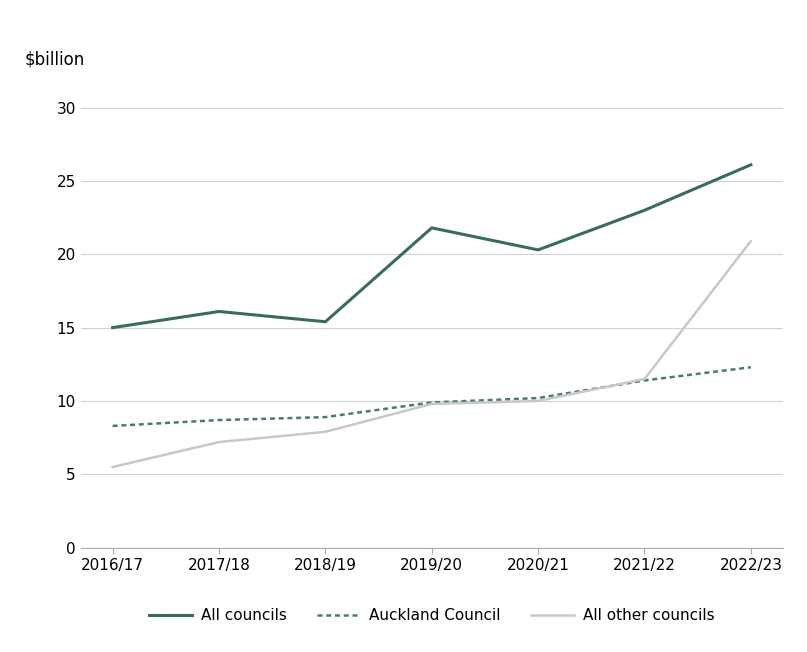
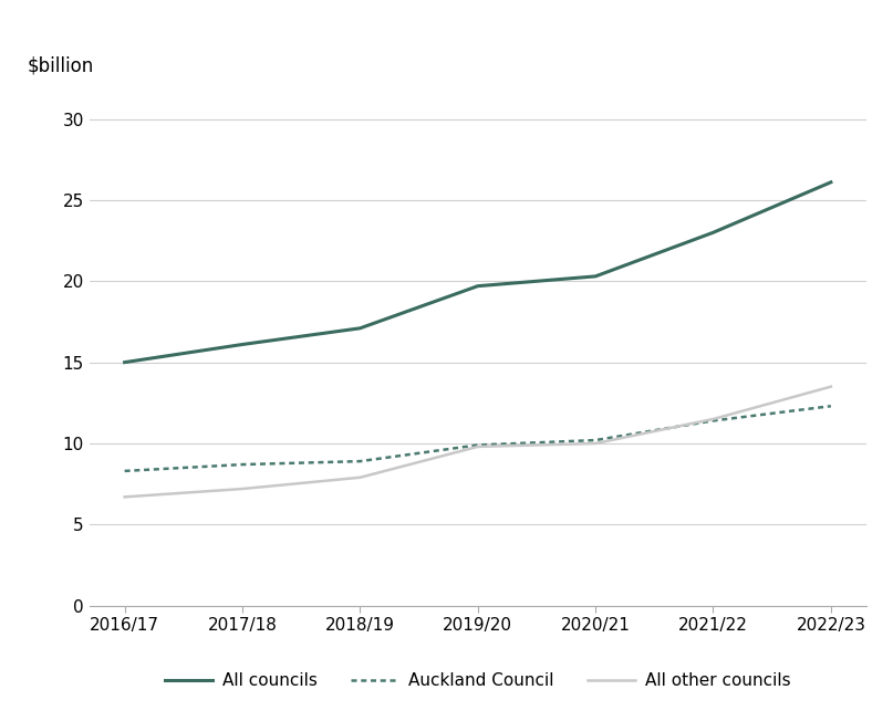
All other councils/2016/17: 5.5 -> 6.7
All councils/2018/19: 15.4 -> 17.1
All councils/2019/20: 21.8 -> 19.7
All other councils/2022/23: 20.9 -> 13.5
